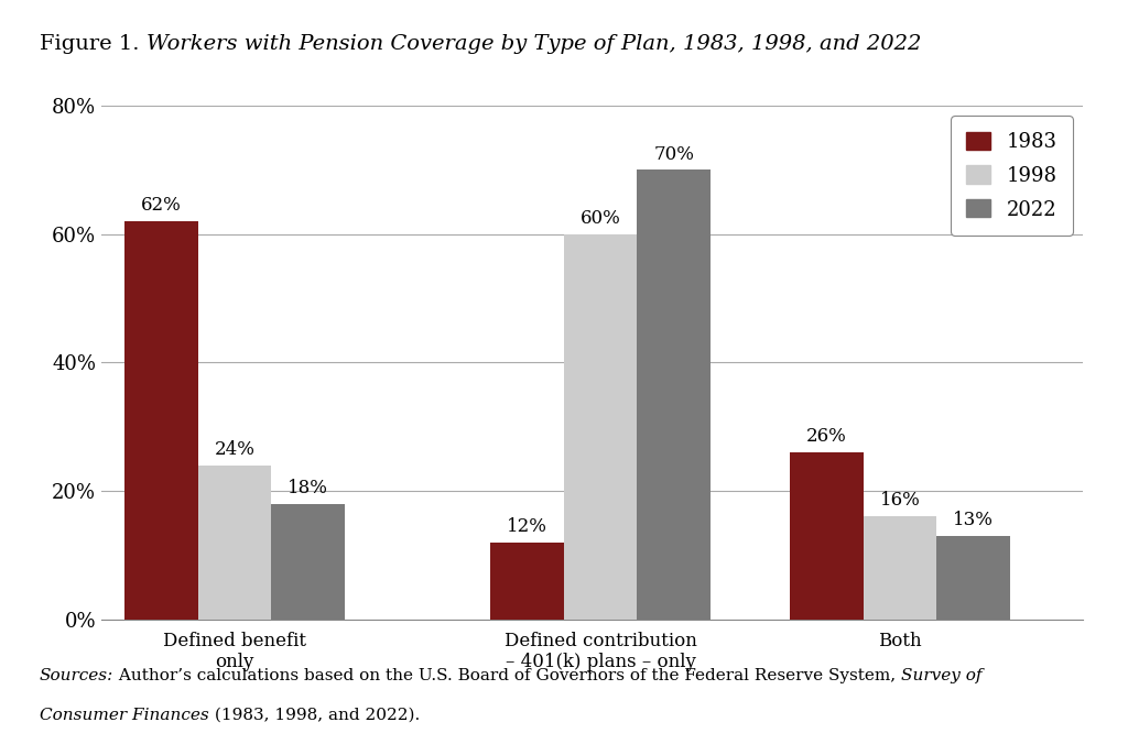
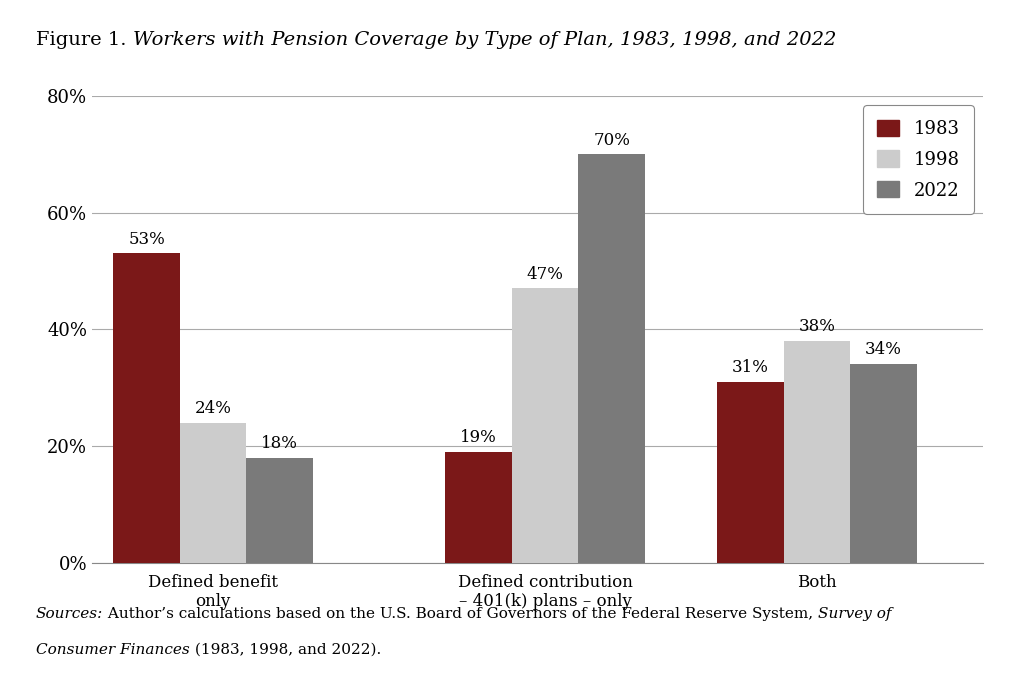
1983/Defined benefit only: 62% -> 53%
1983/Defined contribution – 401(k) plans – only: 12% -> 19%
1998/Defined contribution – 401(k) plans – only: 60% -> 47%
1983/Both: 26% -> 31%
1998/Both: 16% -> 38%
2022/Both: 13% -> 34%
